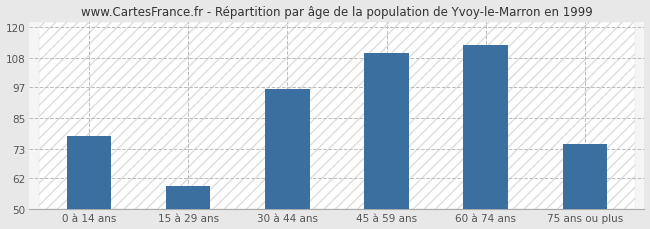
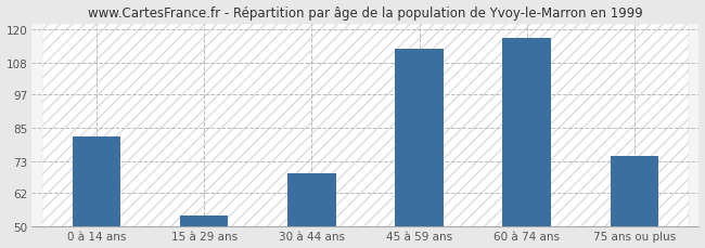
0 à 14 ans: 78 -> 82
15 à 29 ans: 59 -> 54
30 à 44 ans: 96 -> 69
45 à 59 ans: 110 -> 113
60 à 74 ans: 113 -> 117
